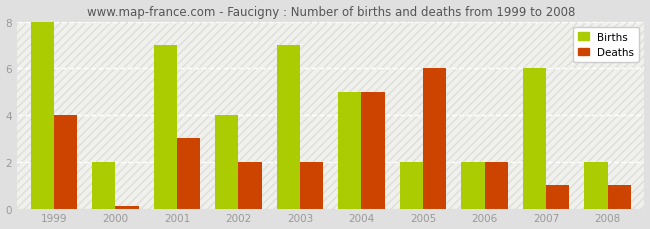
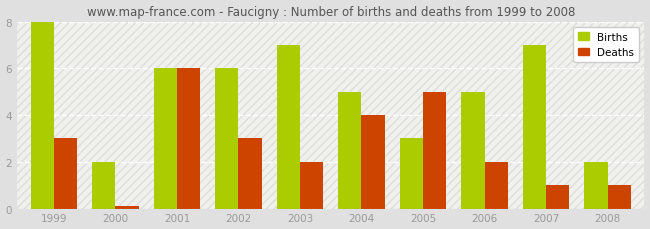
Deaths/1999: 4.0 -> 3.0
Births/2001: 7 -> 6
Deaths/2001: 3.0 -> 6.0
Births/2002: 4 -> 6
Deaths/2002: 2.0 -> 3.0
Deaths/2004: 5.0 -> 4.0
Births/2005: 2 -> 3
Deaths/2005: 6.0 -> 5.0
Births/2006: 2 -> 5
Births/2007: 6 -> 7
